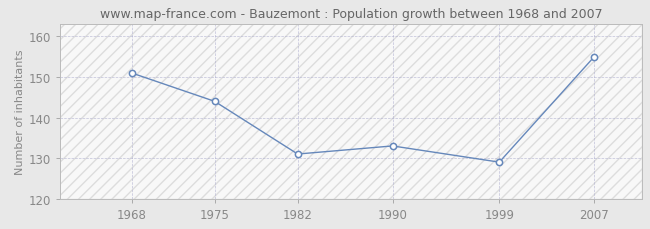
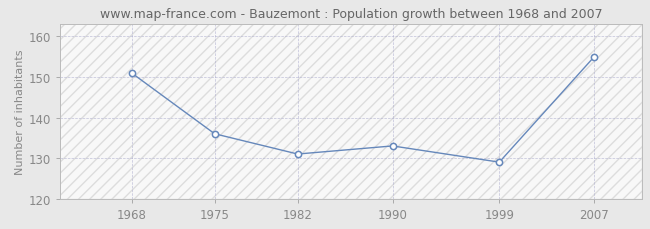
1975: 144 -> 136
